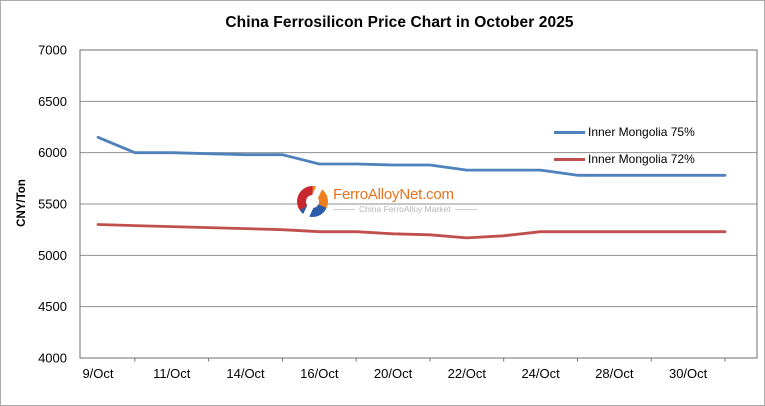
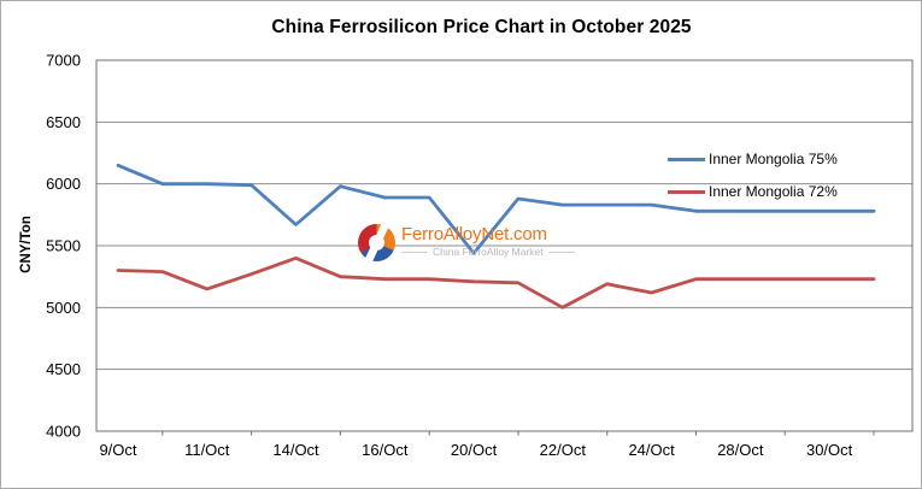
Inner Mongolia 72%/11/Oct: 5280 -> 5150
Inner Mongolia 75%/14/Oct: 5980 -> 5670
Inner Mongolia 72%/14/Oct: 5260 -> 5400
Inner Mongolia 75%/20/Oct: 5880 -> 5440
Inner Mongolia 72%/22/Oct: 5170 -> 5000
Inner Mongolia 72%/24/Oct: 5230 -> 5120
